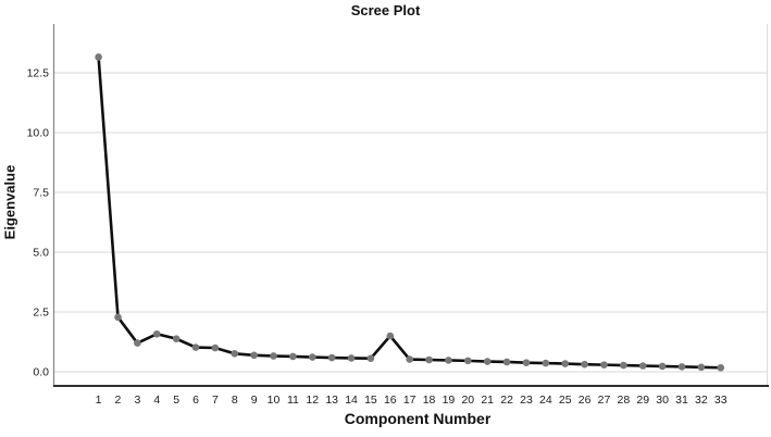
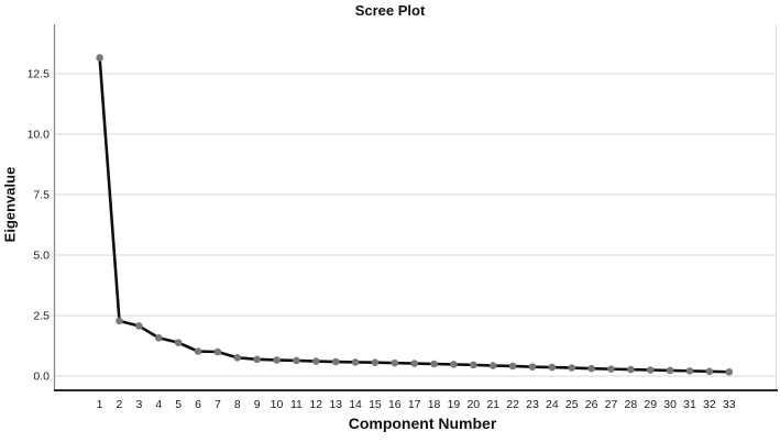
3: 1.2 -> 2.1
16: 1.5 -> 0.5
